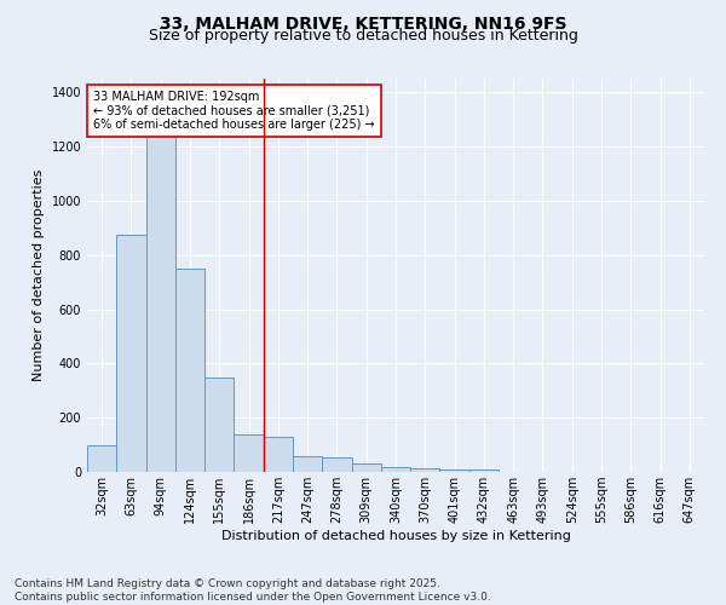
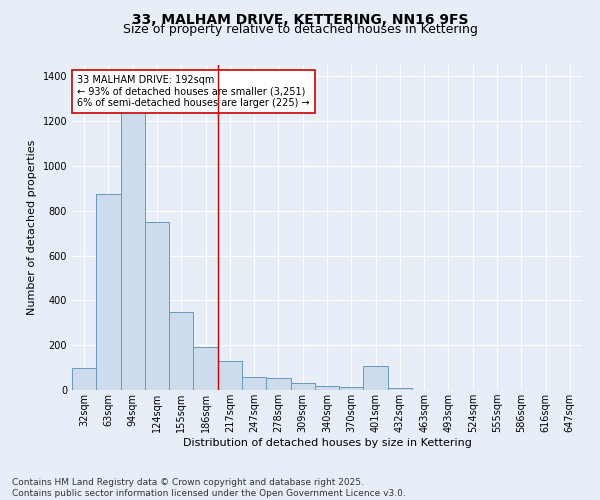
186sqm: 140 -> 190
401sqm: 10 -> 105
